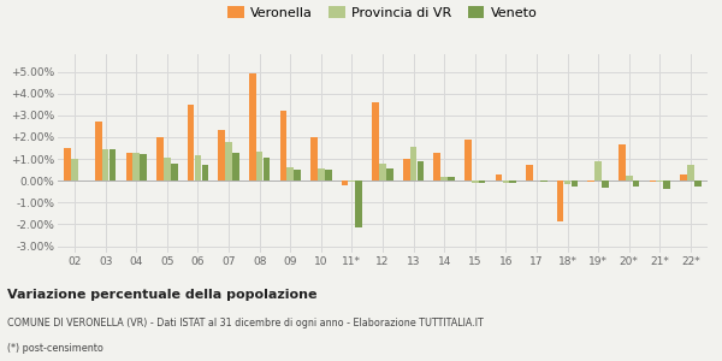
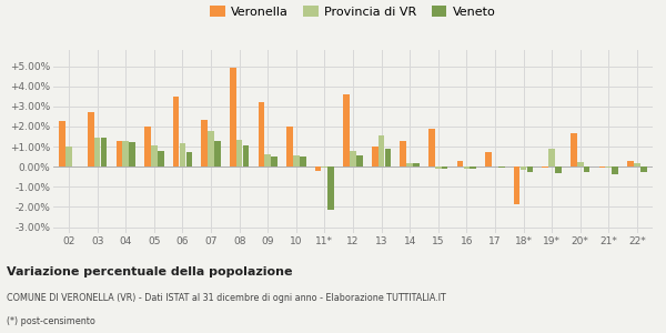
Veronella/02: 1.5% -> 2.2%
Provincia di VR/22*: 0.7% -> 0.1%
